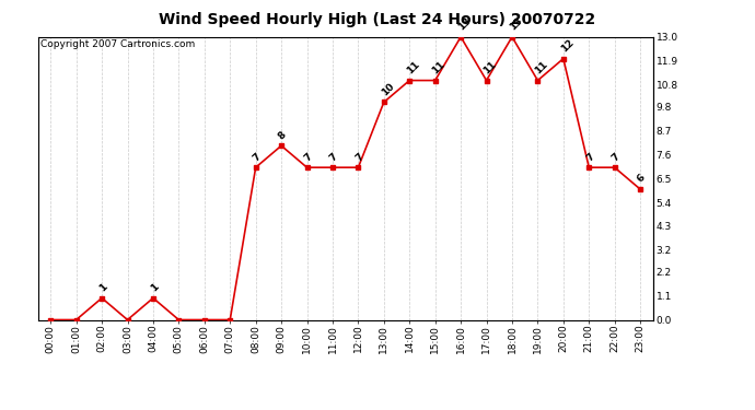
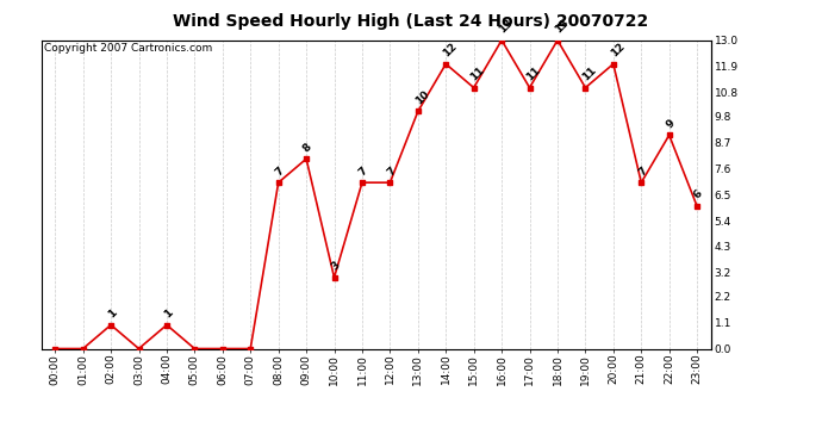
10:00: 7 -> 3
14:00: 11 -> 12
22:00: 7 -> 9
